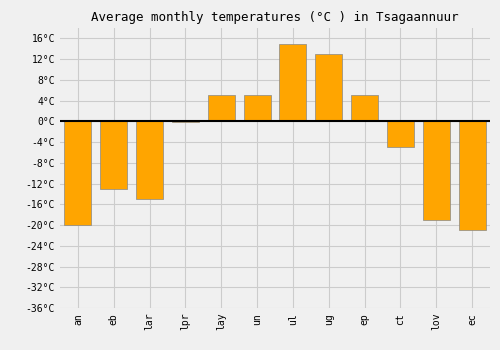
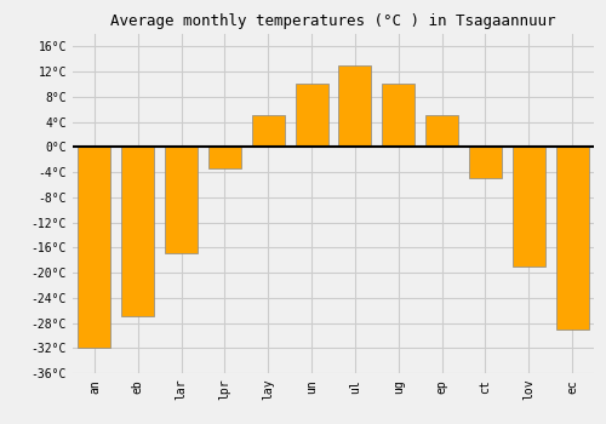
an: -20.0°C -> -32.0°C
eb: -13.0°C -> -27.0°C
lar: -15.0°C -> -17.0°C
lpr: -0.2°C -> -3.5°C
un: 5.0°C -> 10.0°C
ul: 15.0°C -> 13.0°C
ug: 13.0°C -> 10.0°C
ec: -21.0°C -> -29.0°C
